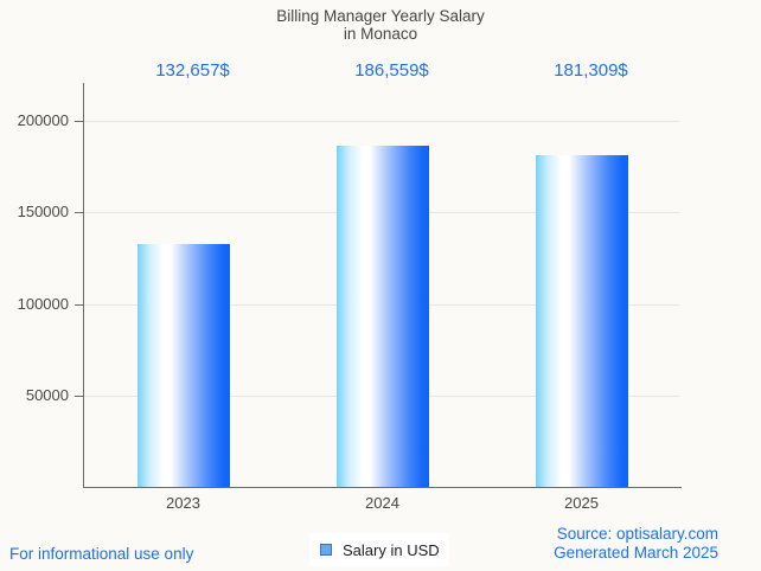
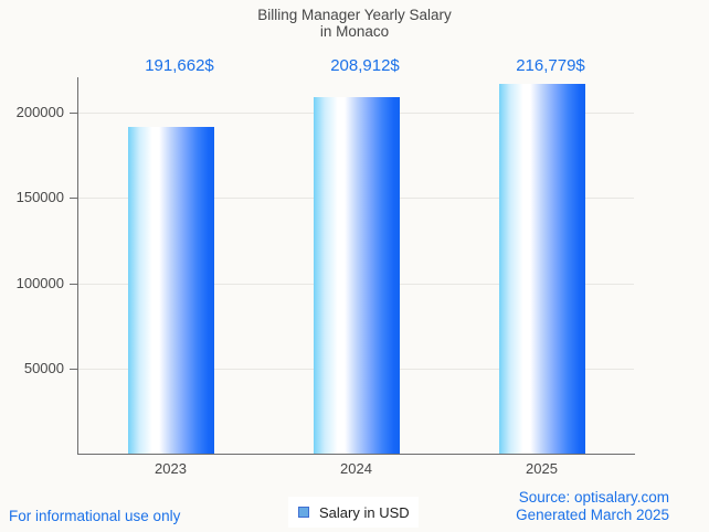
2023: 132,657 -> 191,662
2024: 186,559 -> 208,912
2025: 181,309 -> 216,779
